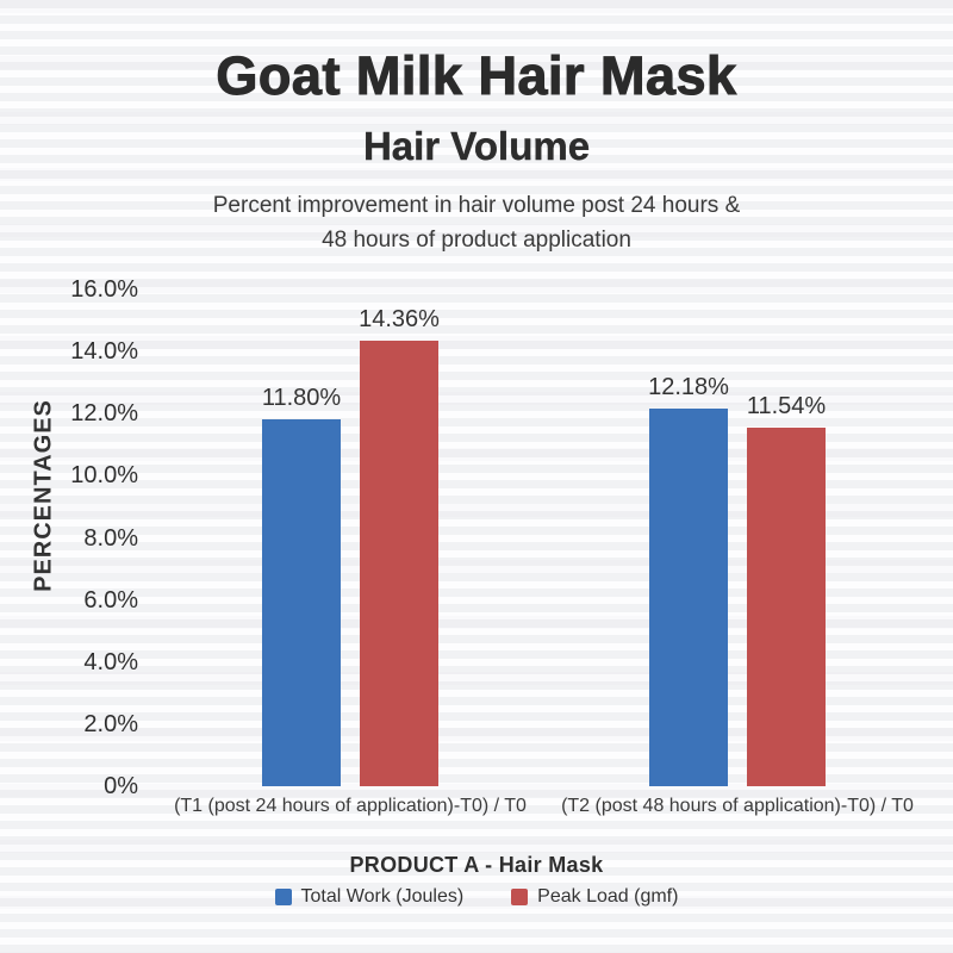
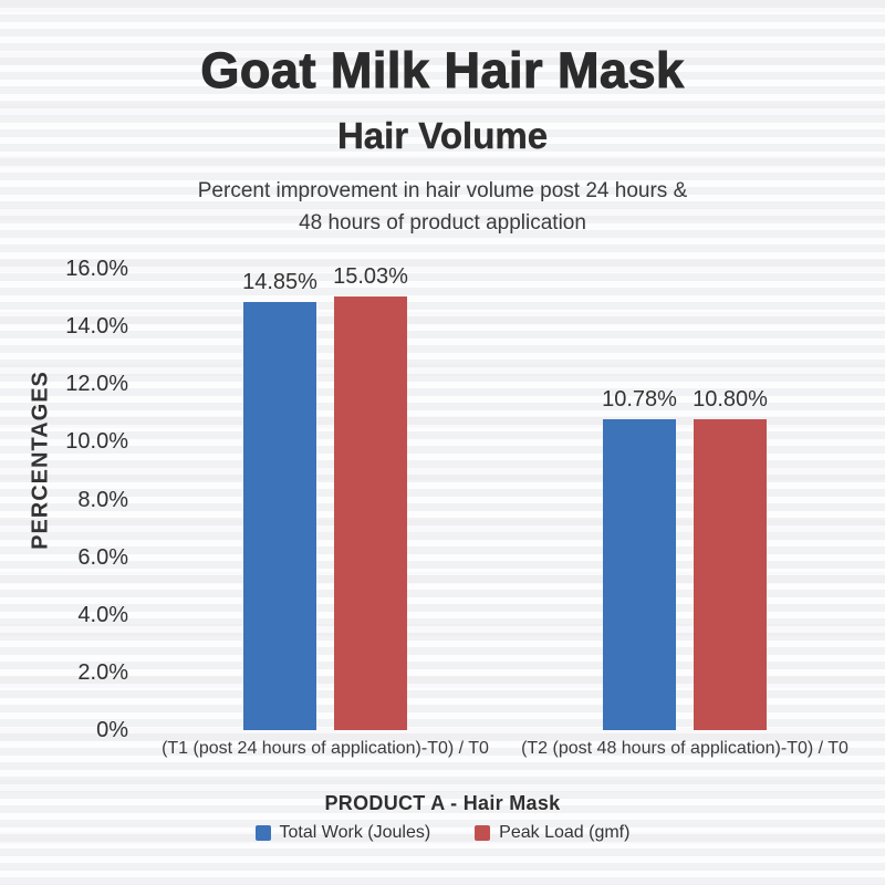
Total Work (Joules)/(T1 (post 24 hours of application)-T0) / T0: 11.80% -> 14.85%
Peak Load (gmf)/(T1 (post 24 hours of application)-T0) / T0: 14.36% -> 15.03%
Total Work (Joules)/(T2 (post 48 hours of application)-T0) / T0: 12.18% -> 10.78%
Peak Load (gmf)/(T2 (post 48 hours of application)-T0) / T0: 11.54% -> 10.80%
